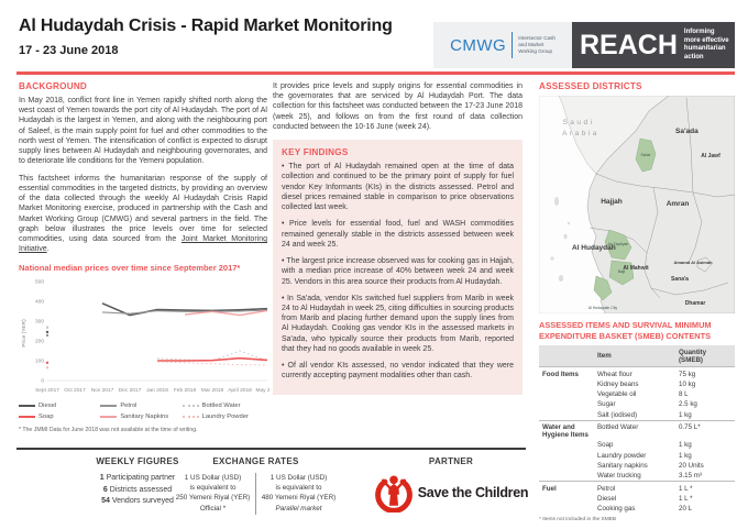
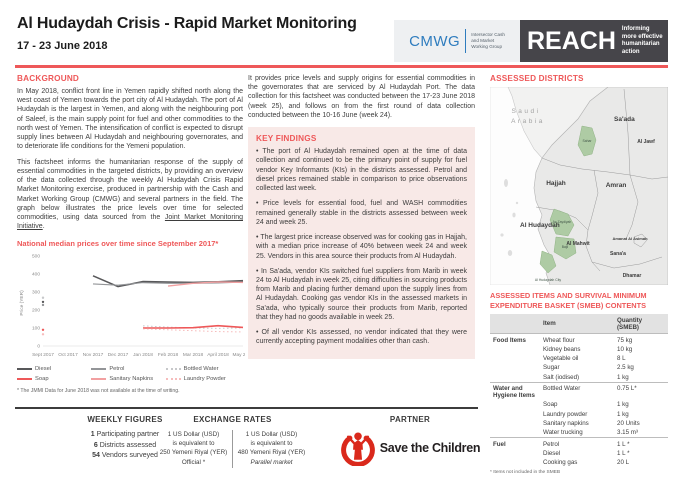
Bottled Water/April 2018: 150 -> 100
Sanitary Napkins/April 2018: 330 -> 360
